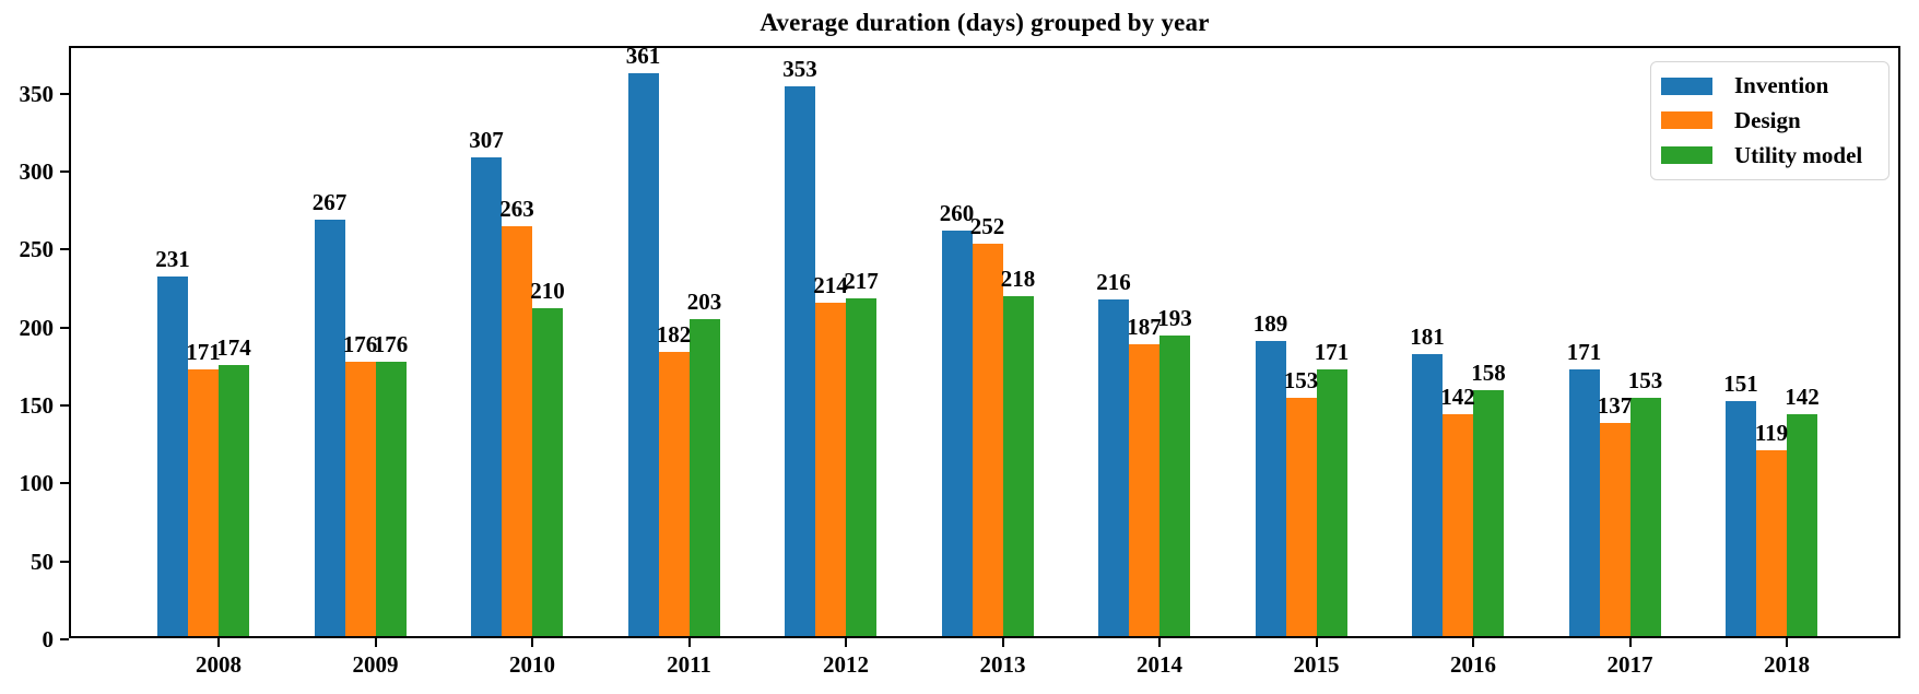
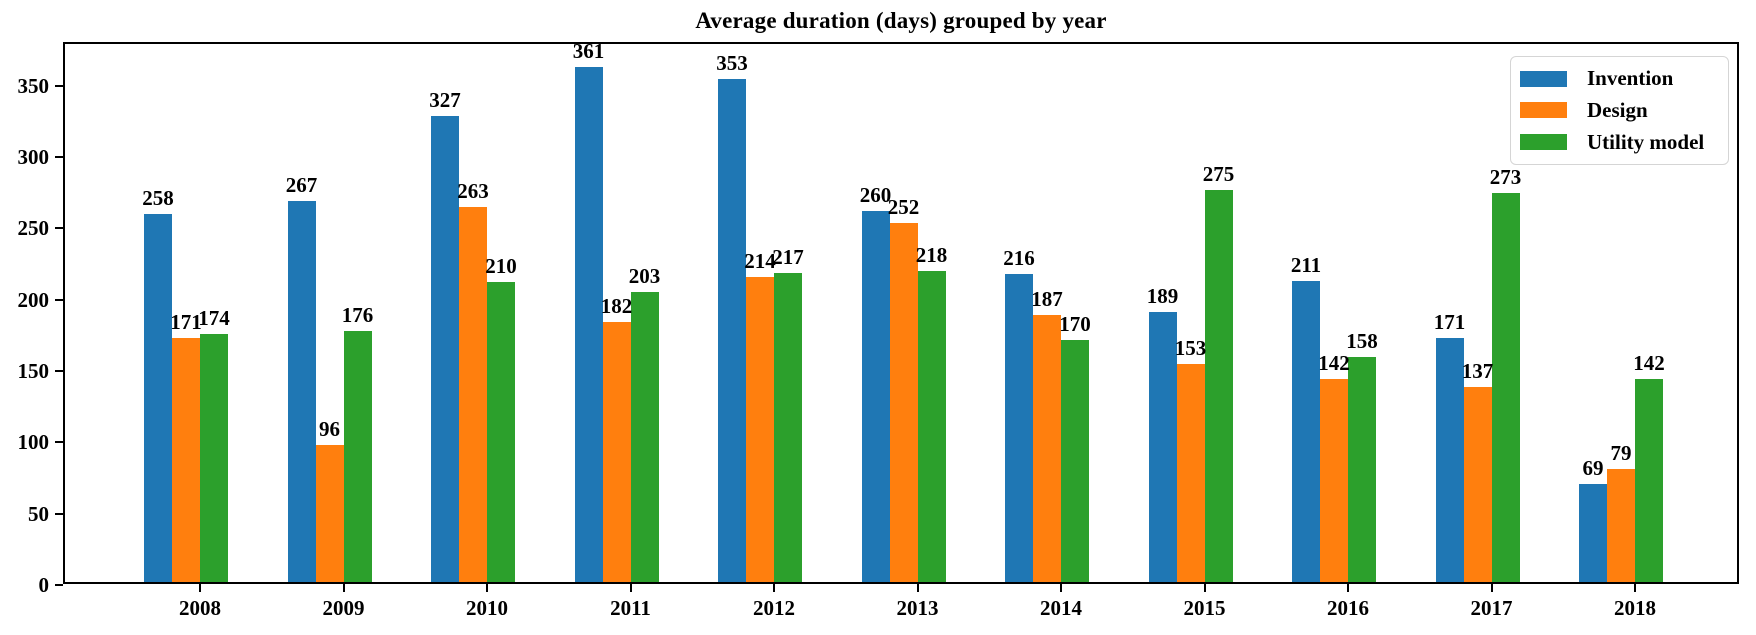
Invention/2008: 231 -> 258
Design/2009: 176 -> 96
Invention/2010: 307 -> 327
Utility model/2014: 193 -> 170
Utility model/2015: 171 -> 275
Invention/2016: 181 -> 211
Utility model/2017: 153 -> 273
Invention/2018: 151 -> 69
Design/2018: 119 -> 79
